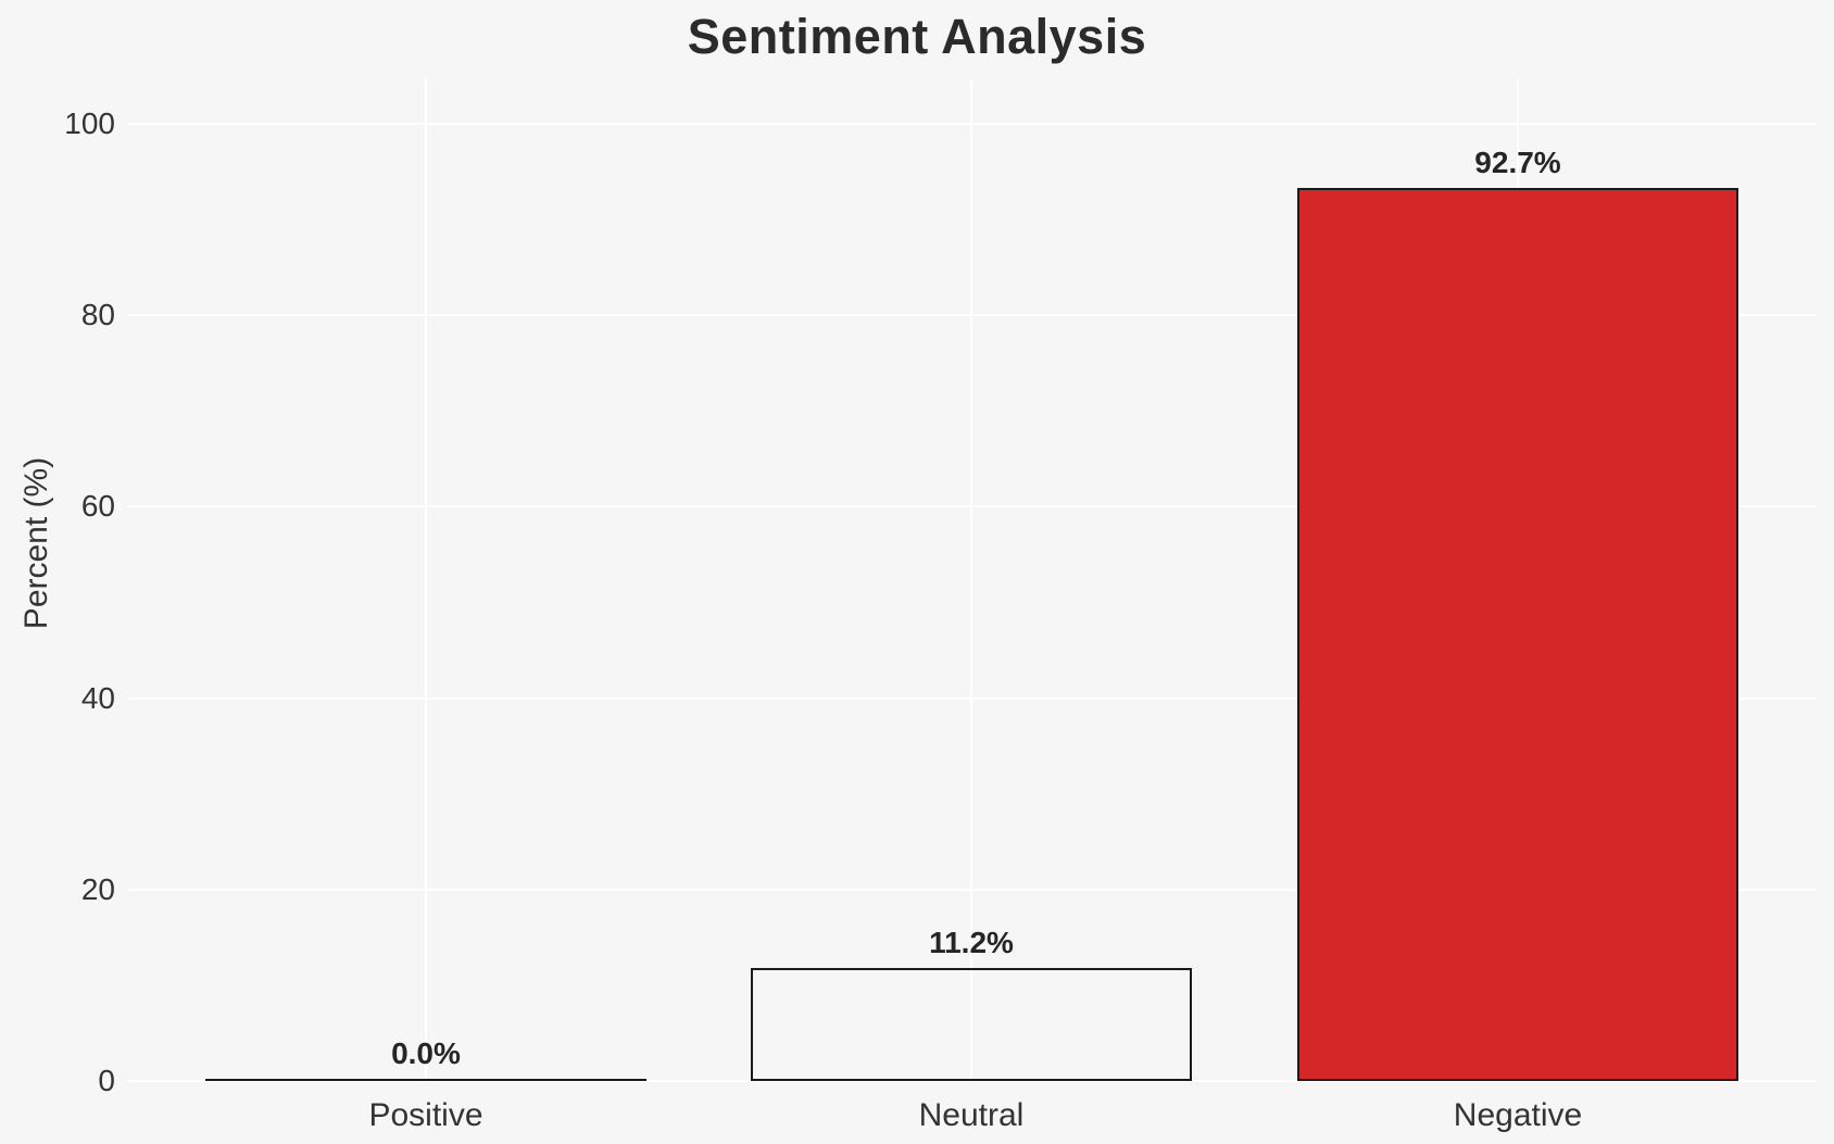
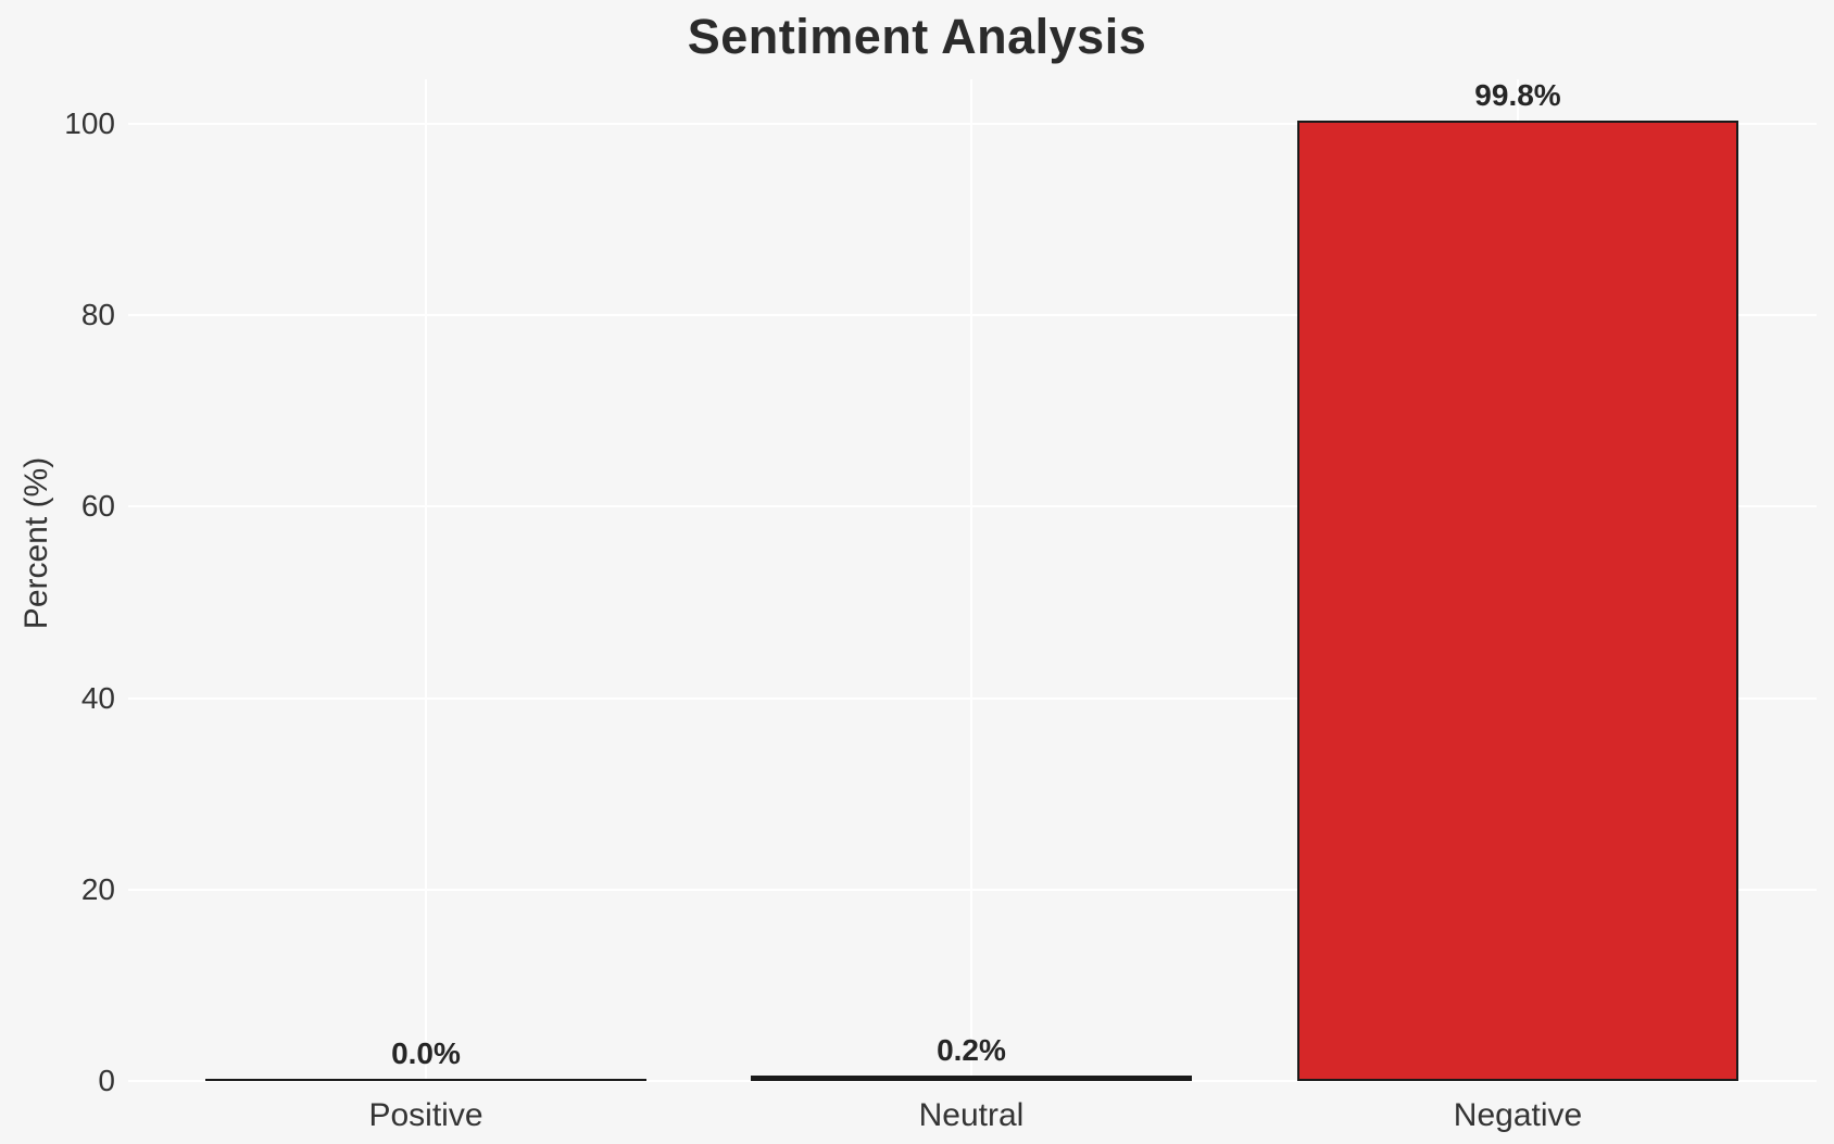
Neutral: 11.2% -> 0.2%
Negative: 92.7% -> 99.8%
